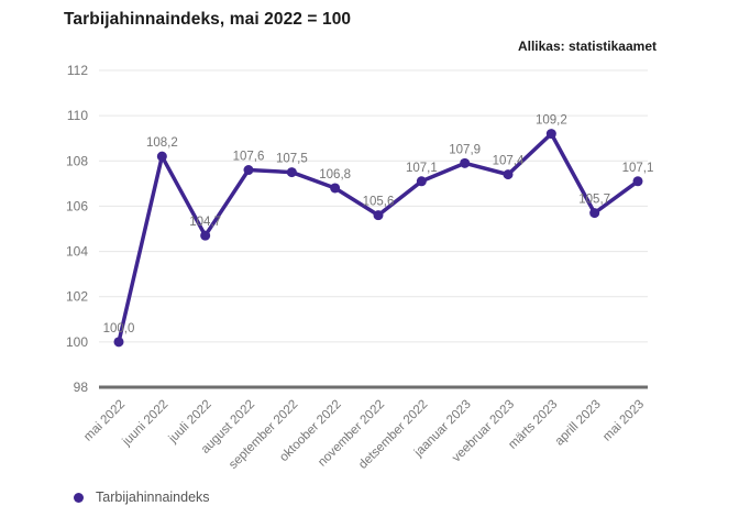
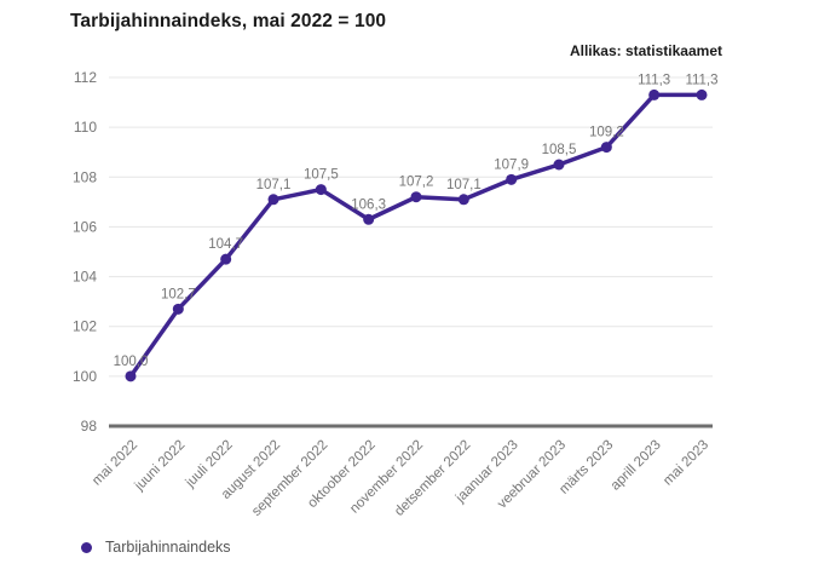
juuni 2022: 108,2 -> 102,7
august 2022: 107,6 -> 107,1
oktoober 2022: 106,8 -> 106,3
november 2022: 105,6 -> 107,2
veebruar 2023: 107,4 -> 108,5
aprill 2023: 105,7 -> 111,3
mai 2023: 107,1 -> 111,3
